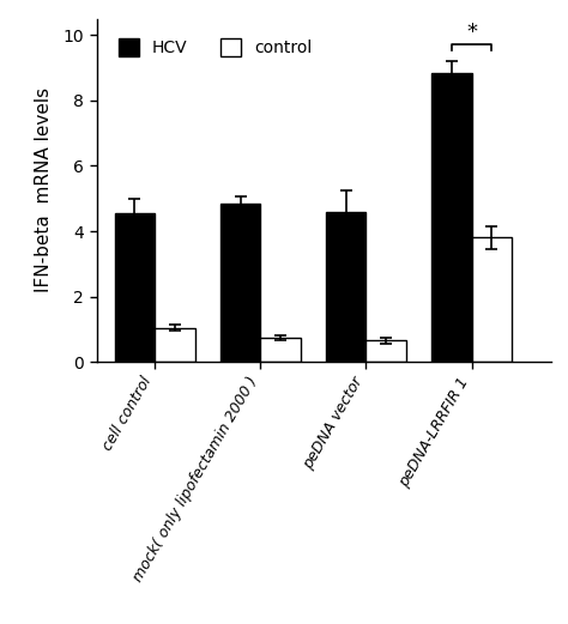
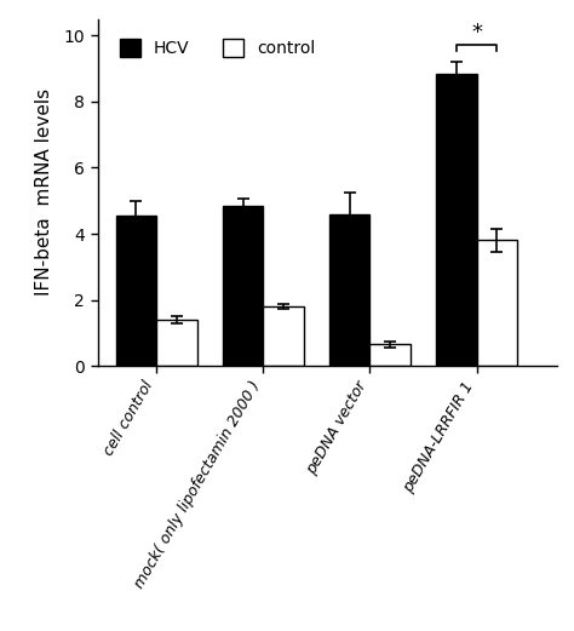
control/cell control: 1.05 -> 1.40
control/mock( only lipofectamin 2000 ): 0.75 -> 1.80
